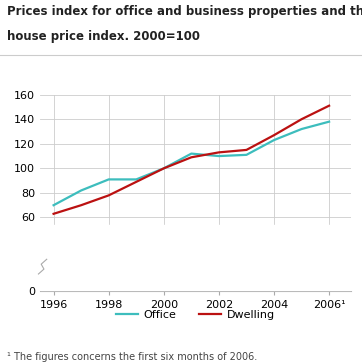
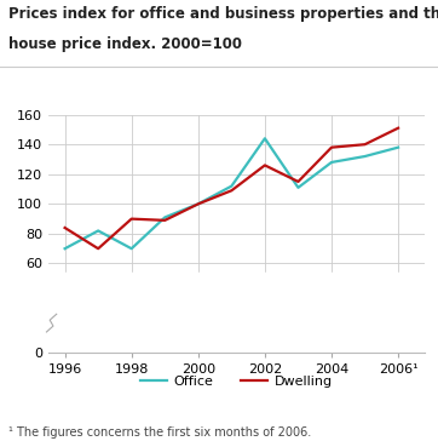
Dwelling/1996: 63 -> 84
Office/1998: 91 -> 70
Dwelling/1998: 78 -> 90
Office/2002: 110 -> 144
Dwelling/2002: 113 -> 126
Office/2004: 123 -> 128
Dwelling/2004: 127 -> 138
